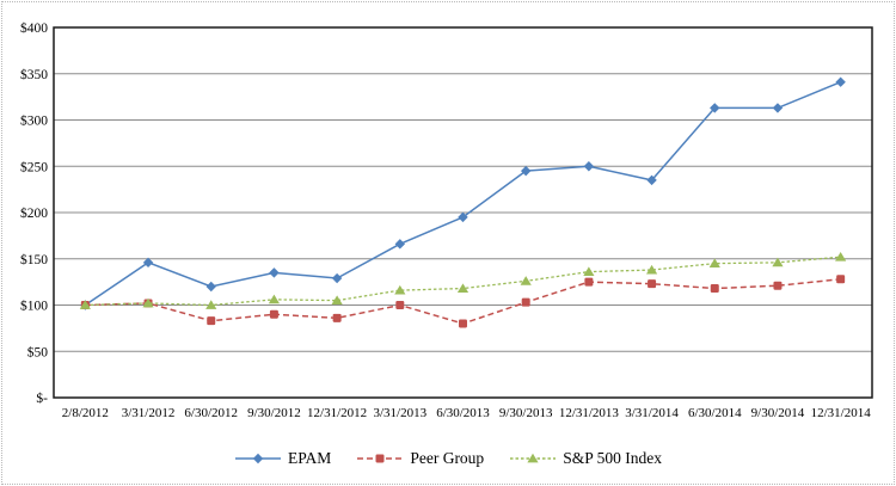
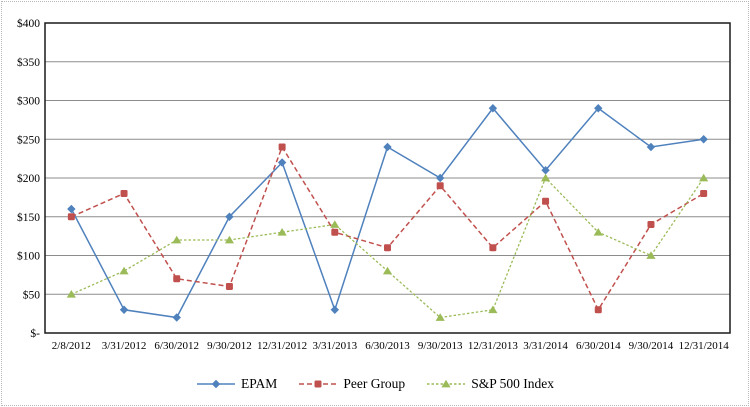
EPAM/2/8/2012: $100 -> $160
Peer Group/2/8/2012: $100 -> $150
S&P 500 Index/2/8/2012: $100 -> $50
EPAM/3/31/2012: $150 -> $30
Peer Group/3/31/2012: $100 -> $180
S&P 500 Index/3/31/2012: $100 -> $80
EPAM/6/30/2012: $120 -> $20
Peer Group/6/30/2012: $80 -> $70
S&P 500 Index/6/30/2012: $100 -> $120
EPAM/9/30/2012: $140 -> $150
Peer Group/9/30/2012: $90 -> $60
S&P 500 Index/9/30/2012: $110 -> $120
EPAM/12/31/2012: $130 -> $220
Peer Group/12/31/2012: $90 -> $240
S&P 500 Index/12/31/2012: $100 -> $130
EPAM/3/31/2013: $170 -> $30
Peer Group/3/31/2013: $100 -> $130
S&P 500 Index/3/31/2013: $120 -> $140
EPAM/6/30/2013: $200 -> $240
Peer Group/6/30/2013: $80 -> $110
S&P 500 Index/6/30/2013: $120 -> $80
EPAM/9/30/2013: $240 -> $200
Peer Group/9/30/2013: $100 -> $190
S&P 500 Index/9/30/2013: $130 -> $20
EPAM/12/31/2013: $250 -> $290
Peer Group/12/31/2013: $120 -> $110
S&P 500 Index/12/31/2013: $140 -> $30
EPAM/3/31/2014: $240 -> $210
Peer Group/3/31/2014: $120 -> $170
S&P 500 Index/3/31/2014: $140 -> $200
EPAM/6/30/2014: $310 -> $290
Peer Group/6/30/2014: $120 -> $30
S&P 500 Index/6/30/2014: $140 -> $130
EPAM/9/30/2014: $310 -> $240
Peer Group/9/30/2014: $120 -> $140
S&P 500 Index/9/30/2014: $150 -> $100
EPAM/12/31/2014: $340 -> $250
Peer Group/12/31/2014: $130 -> $180
S&P 500 Index/12/31/2014: $150 -> $200
